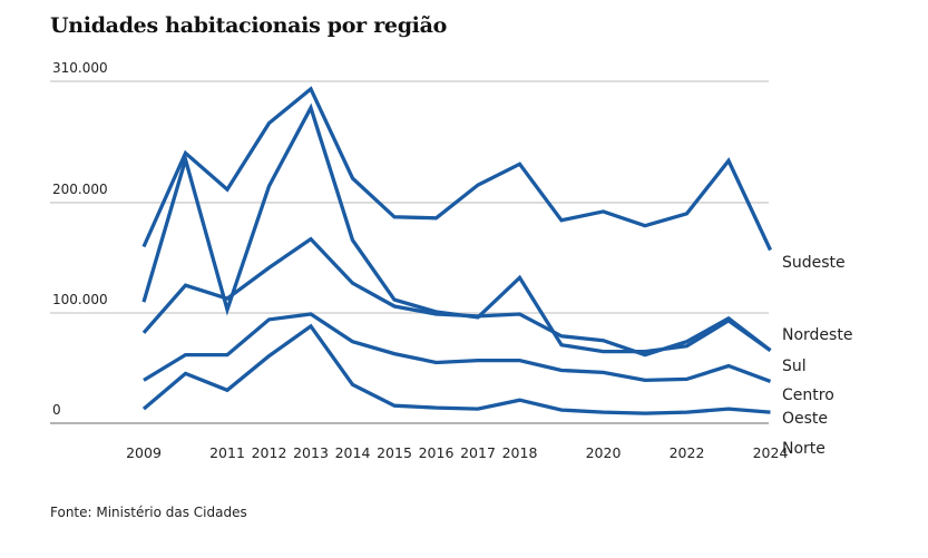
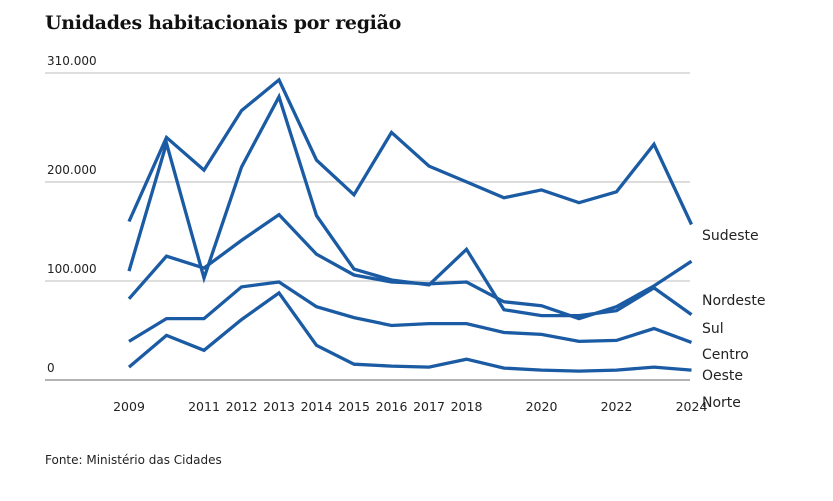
Sudeste/2016: 190000 -> 250000
Sudeste/2018: 240000 -> 200000
Sul/2024: 70000 -> 120000
